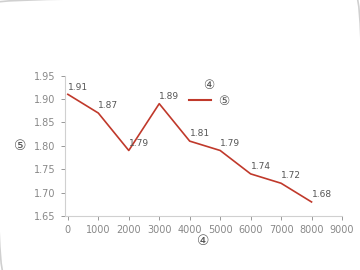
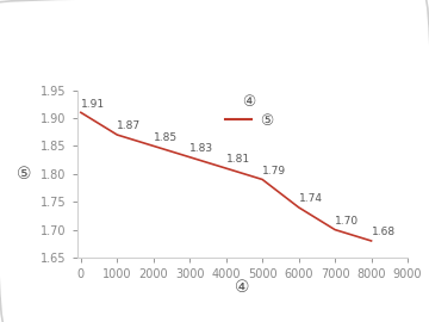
2000: 1.79 -> 1.85
3000: 1.89 -> 1.83
7000: 1.72 -> 1.70
